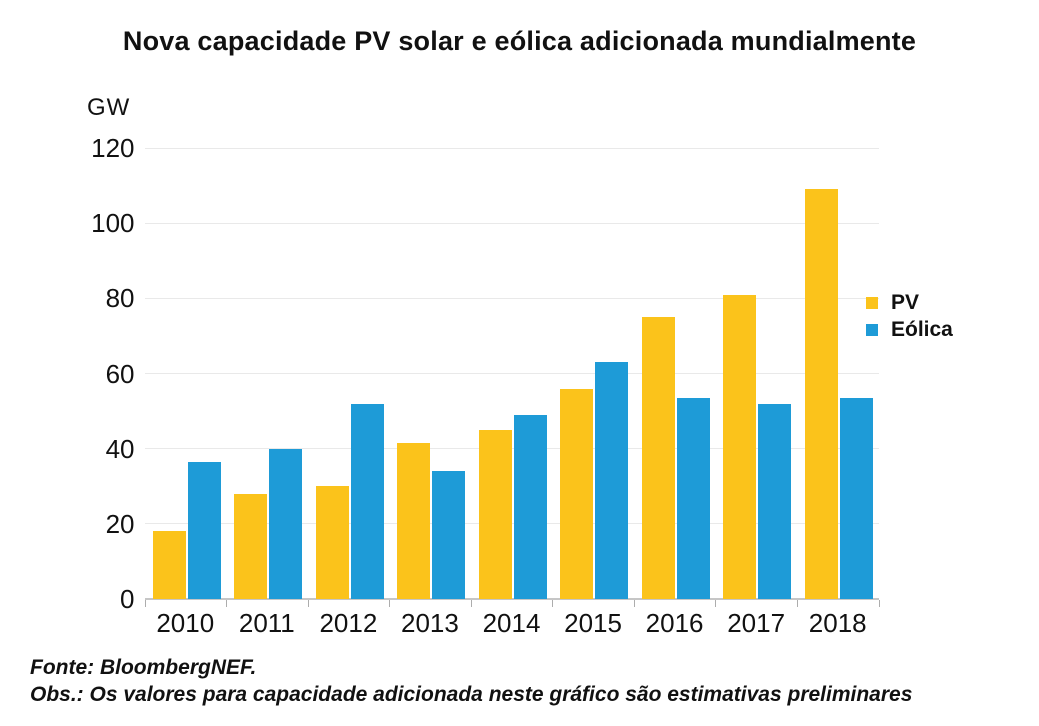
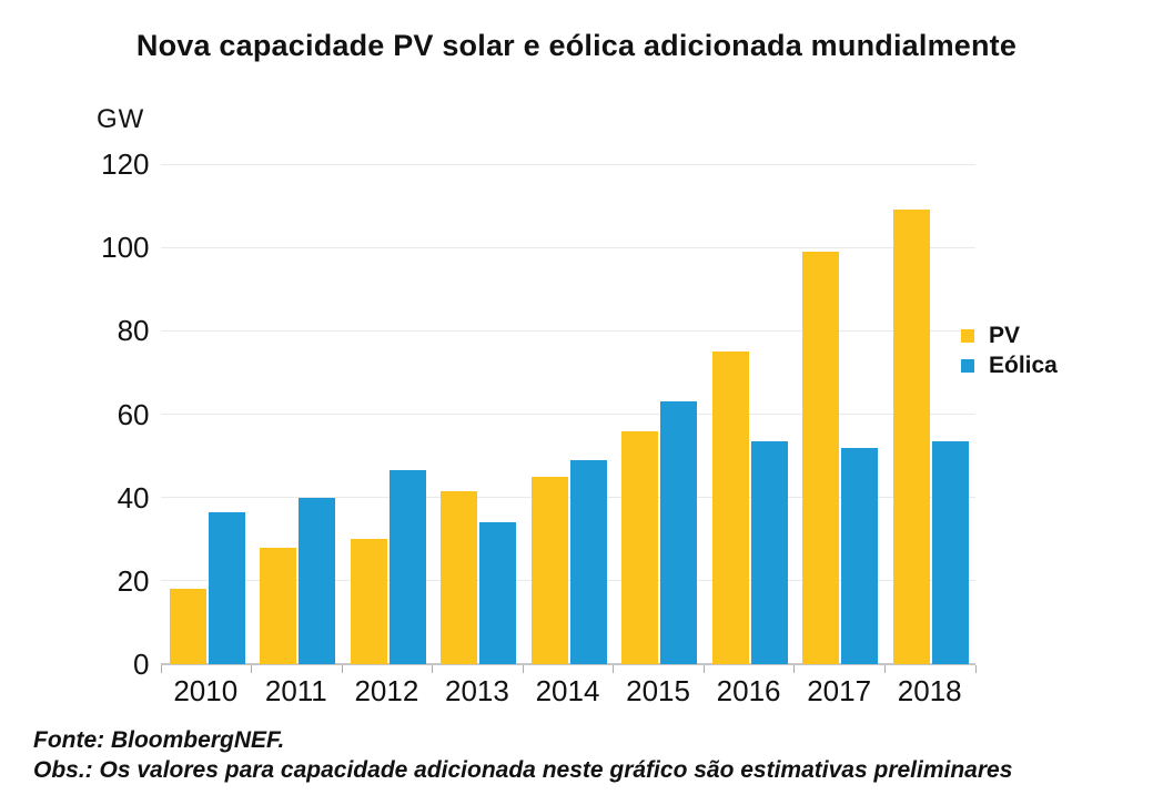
Eólica/2012: 52 -> 46
PV/2017: 81 -> 99
